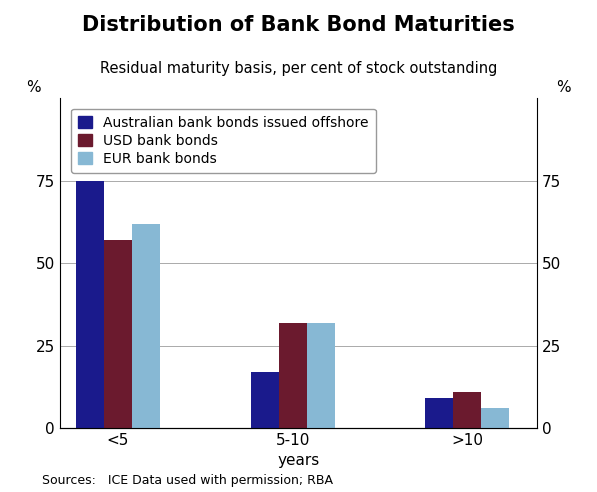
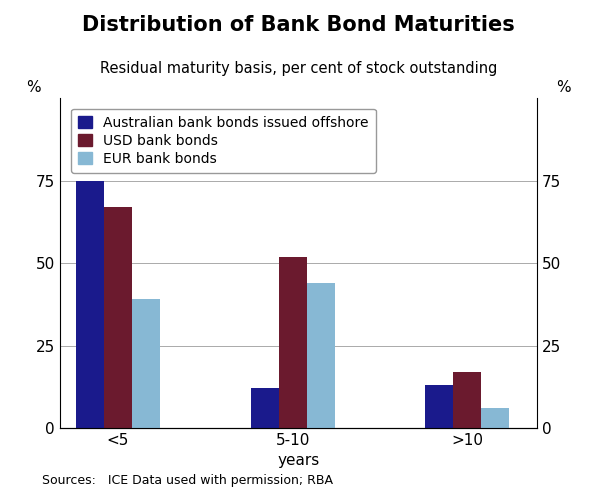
USD bank bonds/<5: 57 -> 67
EUR bank bonds/<5: 62 -> 39
Australian bank bonds issued offshore/5-10: 17 -> 12
USD bank bonds/5-10: 32 -> 52
EUR bank bonds/5-10: 32 -> 44
Australian bank bonds issued offshore/>10: 9 -> 13
USD bank bonds/>10: 11 -> 17
